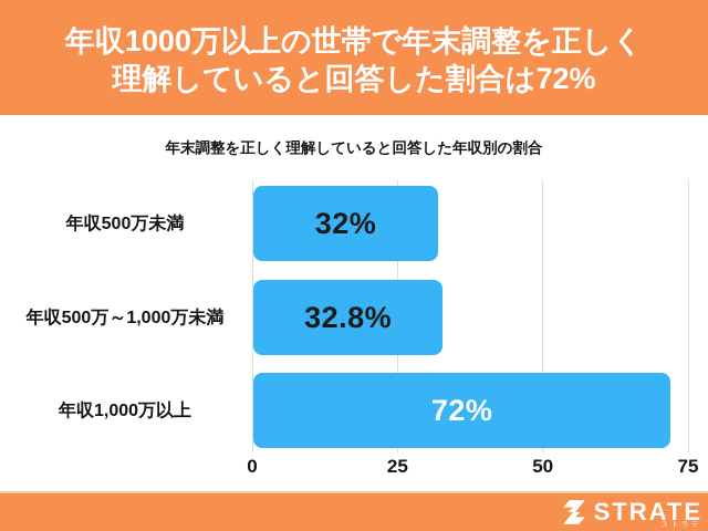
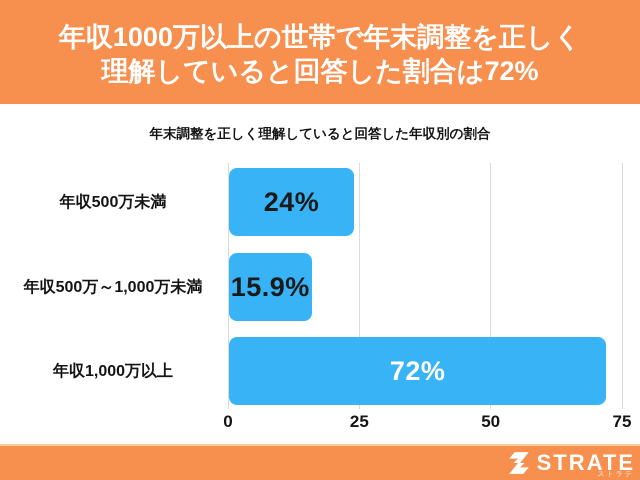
年収500万未満: 32% -> 24%
年収500万～1,000万未満: 32.8% -> 15.9%
